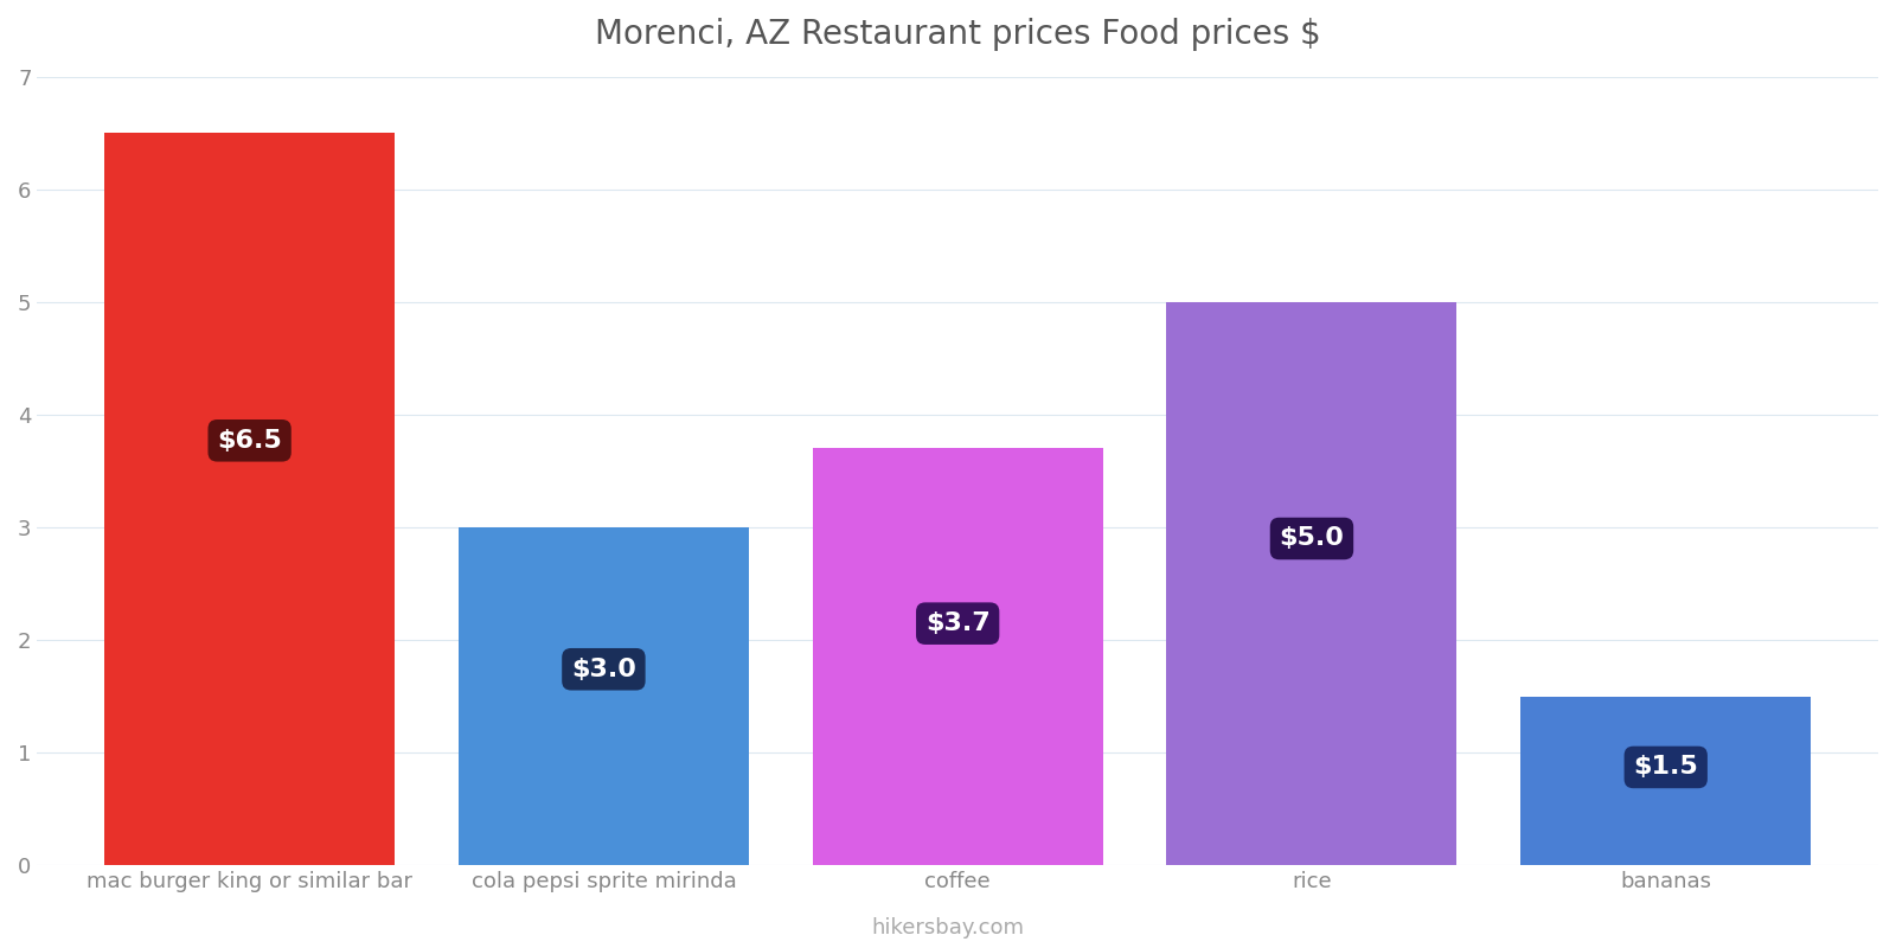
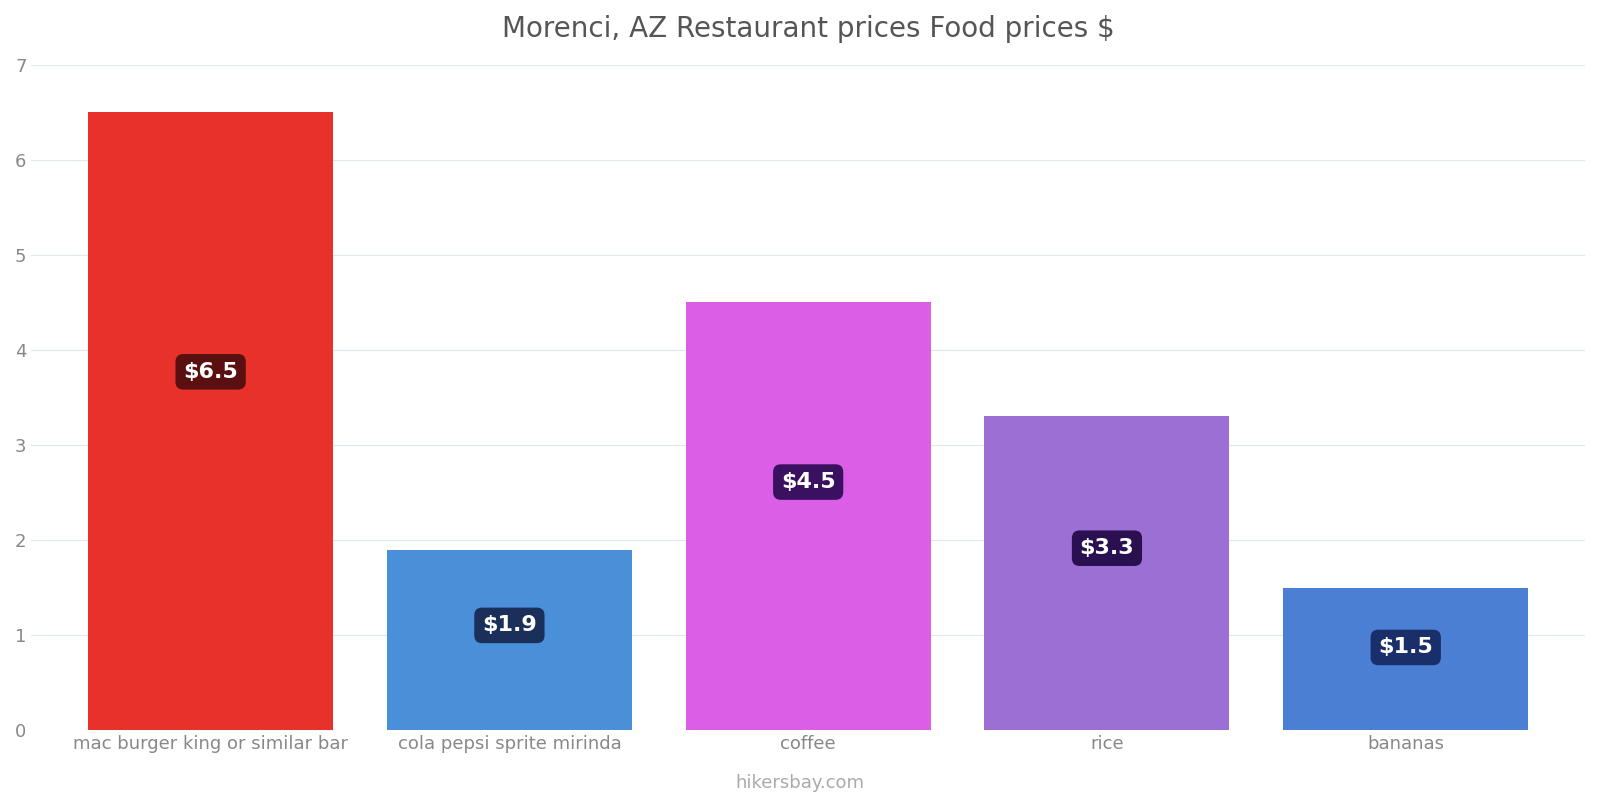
cola pepsi sprite mirinda: $3.0 -> $1.9
coffee: $3.7 -> $4.5
rice: $5.0 -> $3.3
